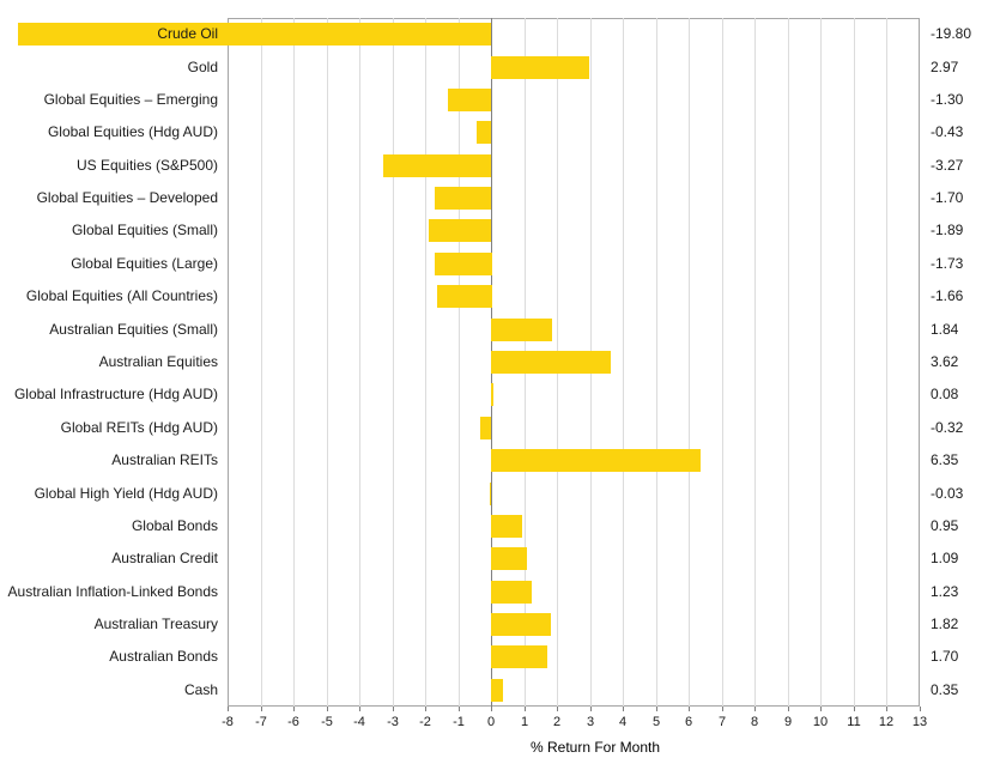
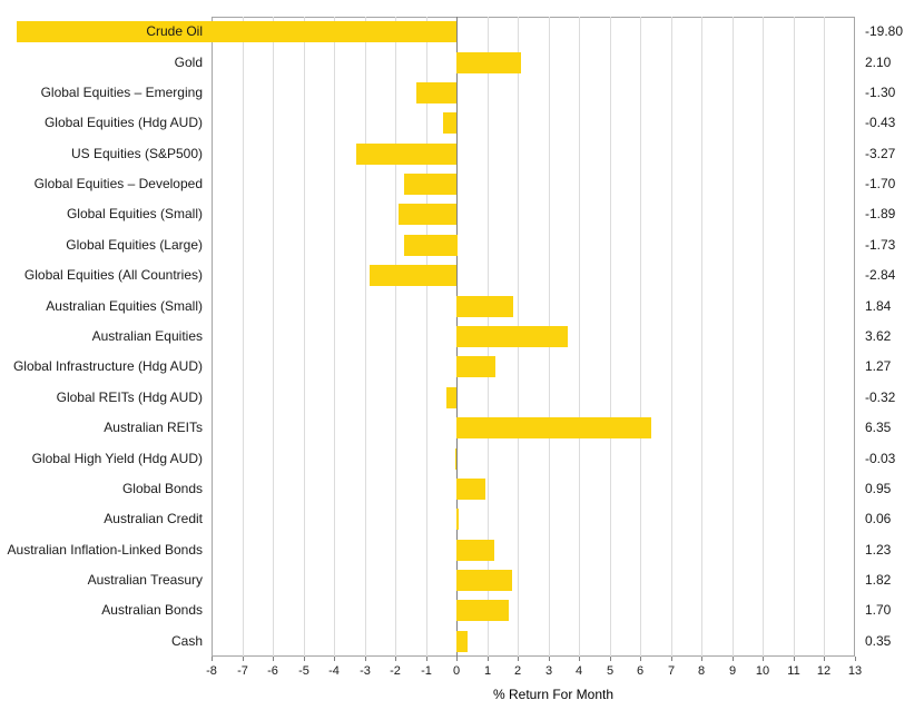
Gold: 2.97 -> 2.10
Global Equities (All Countries): -1.66 -> -2.84
Global Infrastructure (Hdg AUD): 0.08 -> 1.27
Australian Credit: 1.09 -> 0.06
